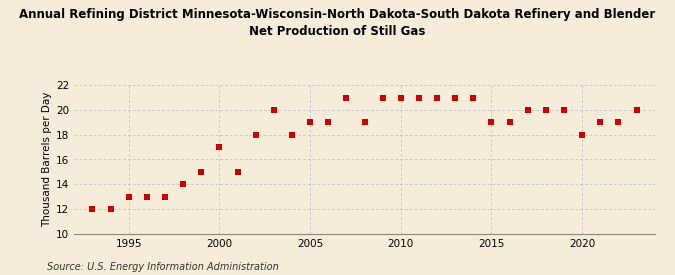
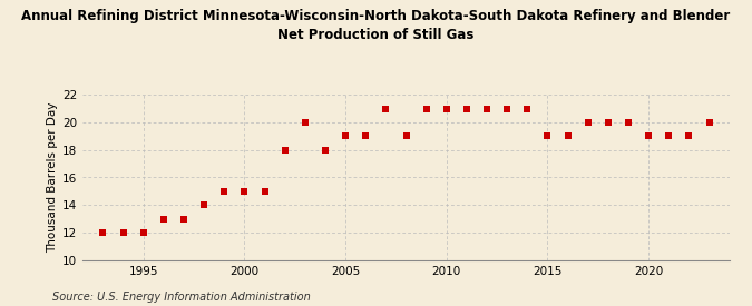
1995: 13 -> 12
2000: 17 -> 15
2020: 18 -> 19
